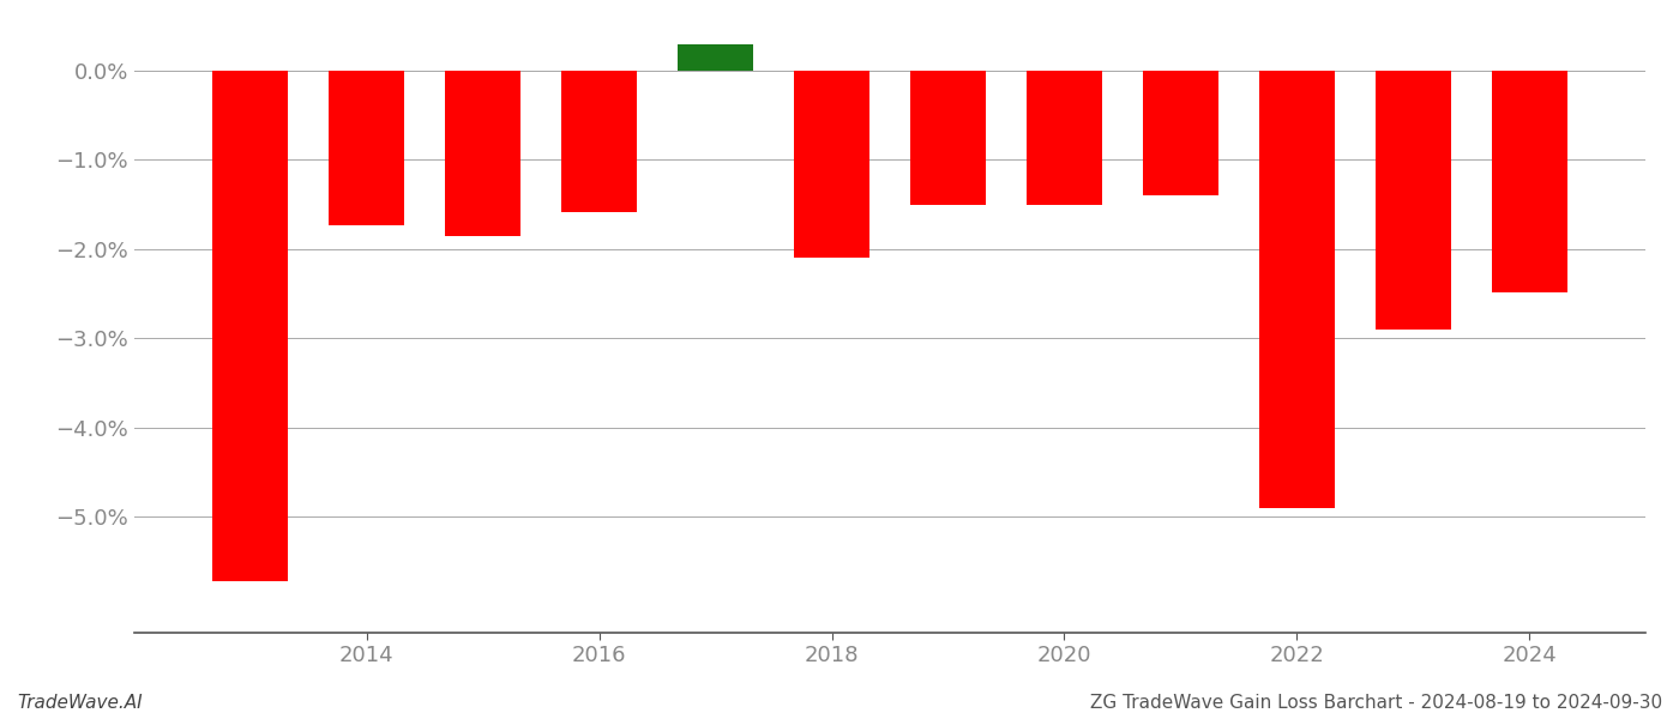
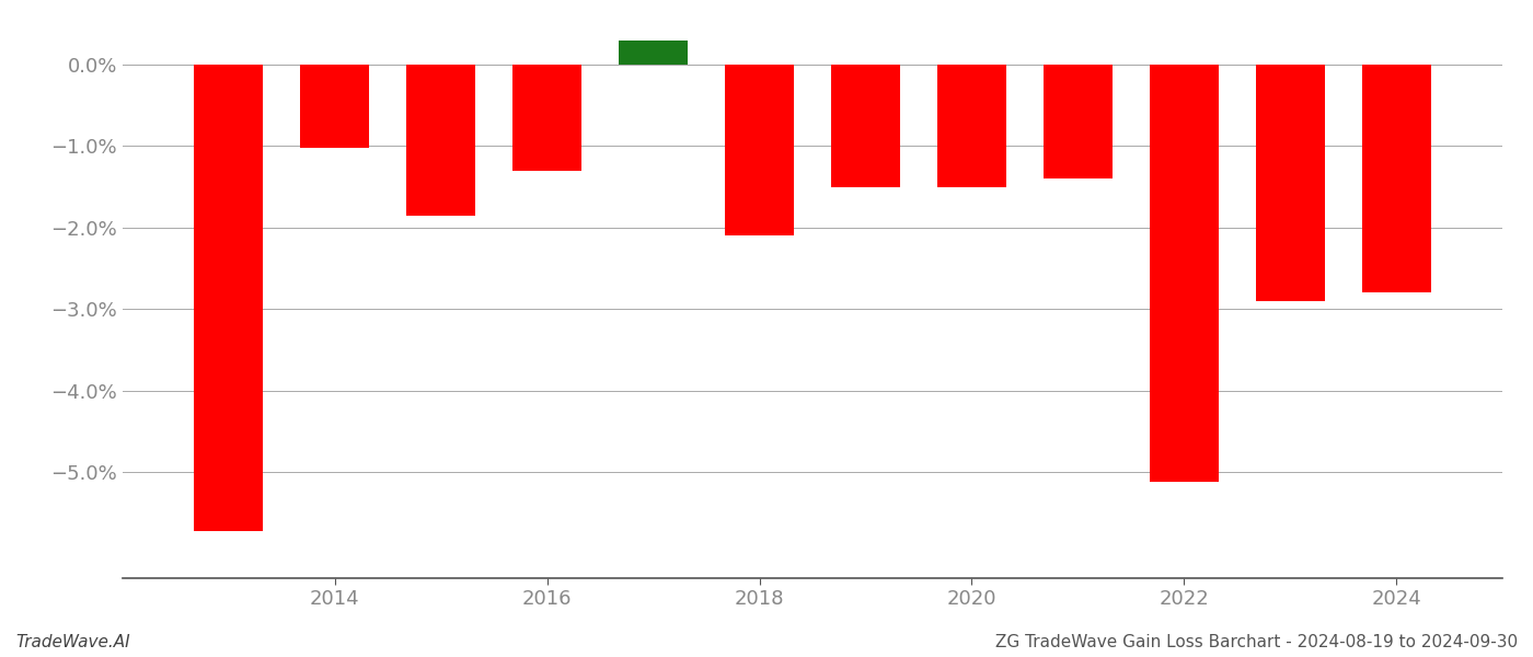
2014: -1.74% -> -1.02%
2016: -1.58% -> -1.30%
2022: -4.90% -> -5.12%
2024: -2.48% -> -2.80%
